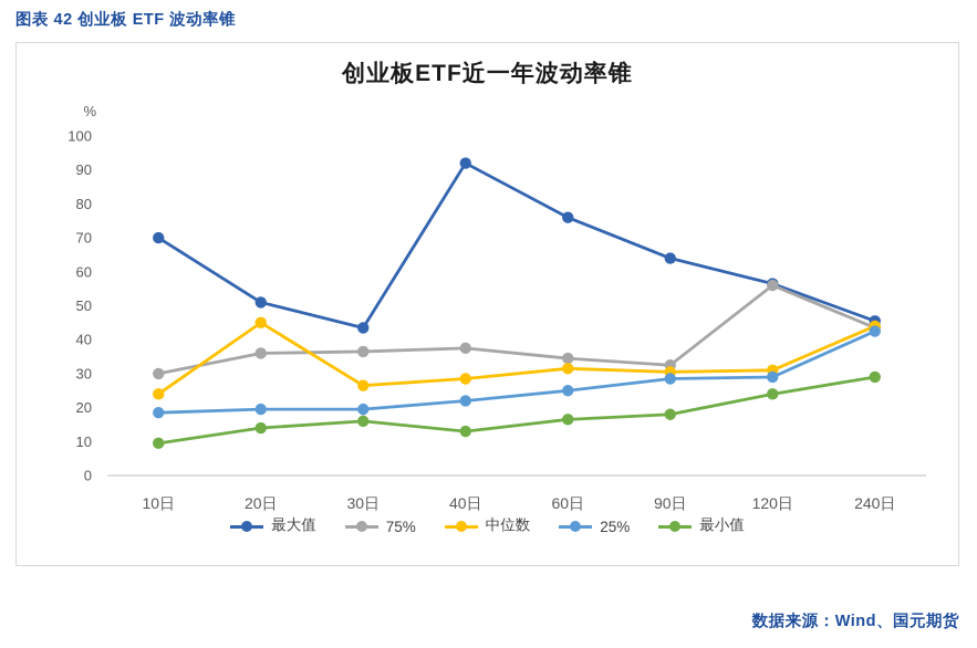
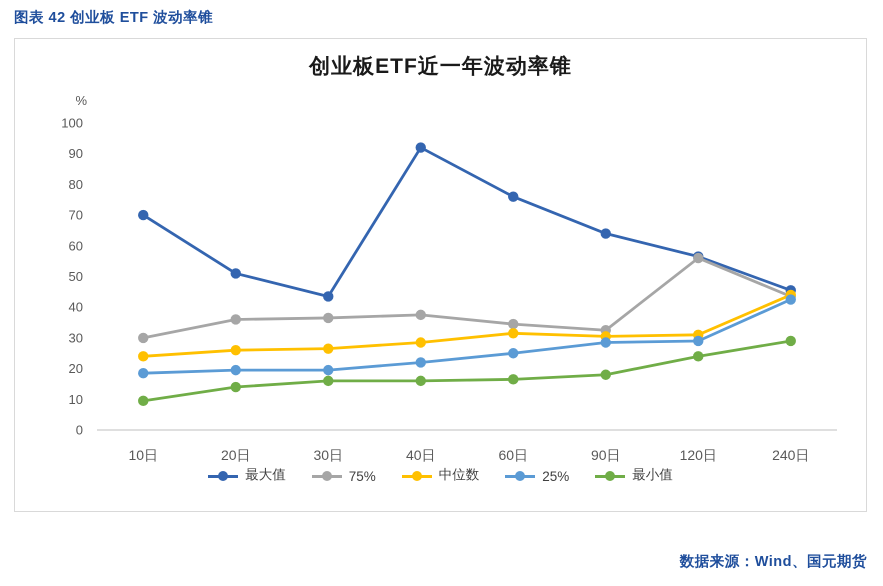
中位数/20日: 45 -> 26
最小值/40日: 13 -> 16
